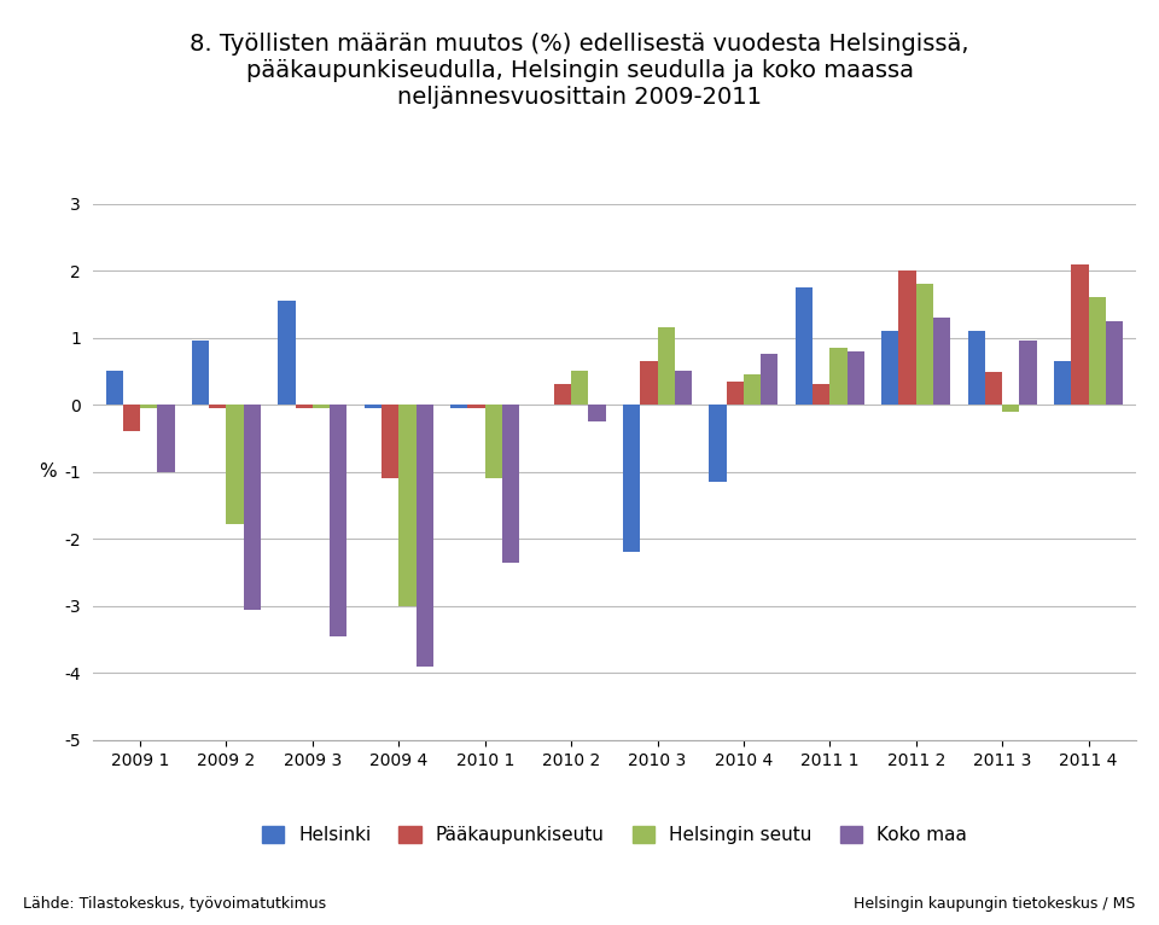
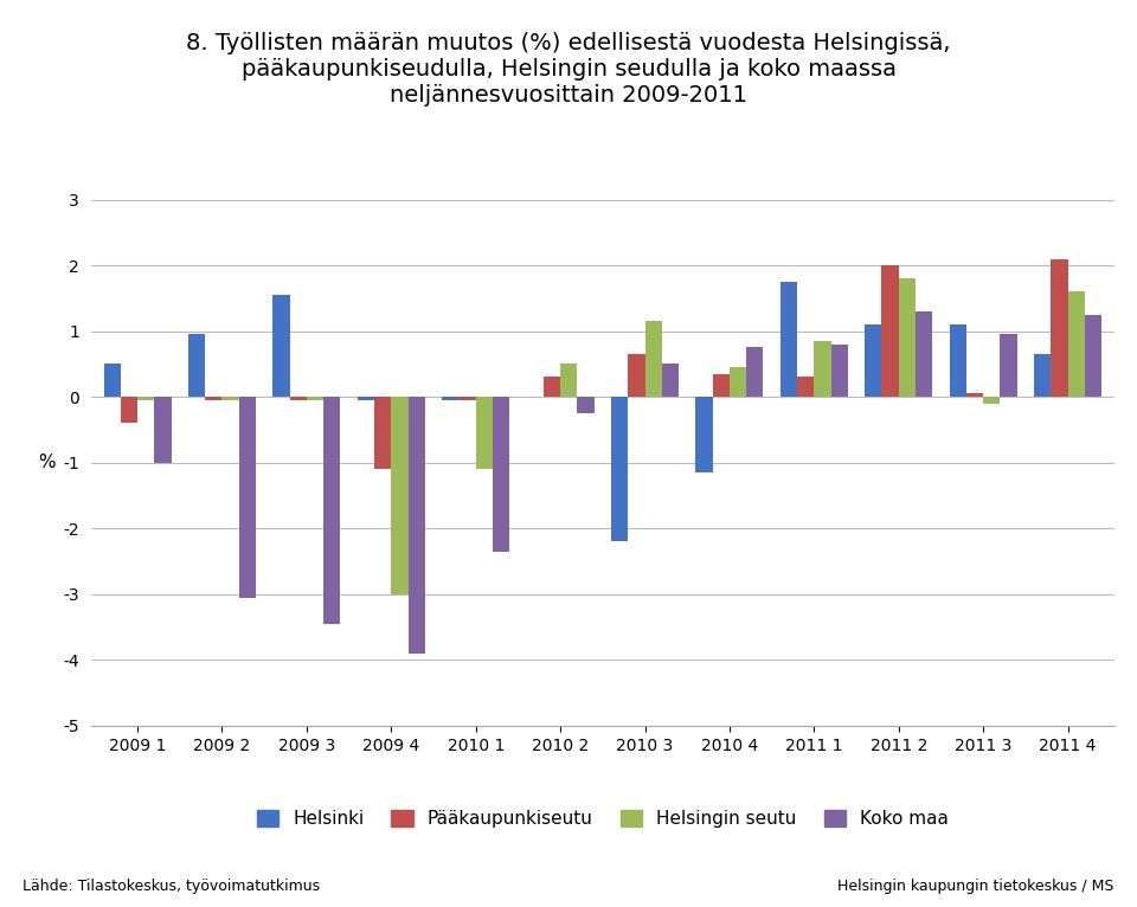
Helsingin seutu/2009 2: -1.78 -> -0.05
Pääkaupunkiseutu/2011 3: 0.48 -> 0.05
